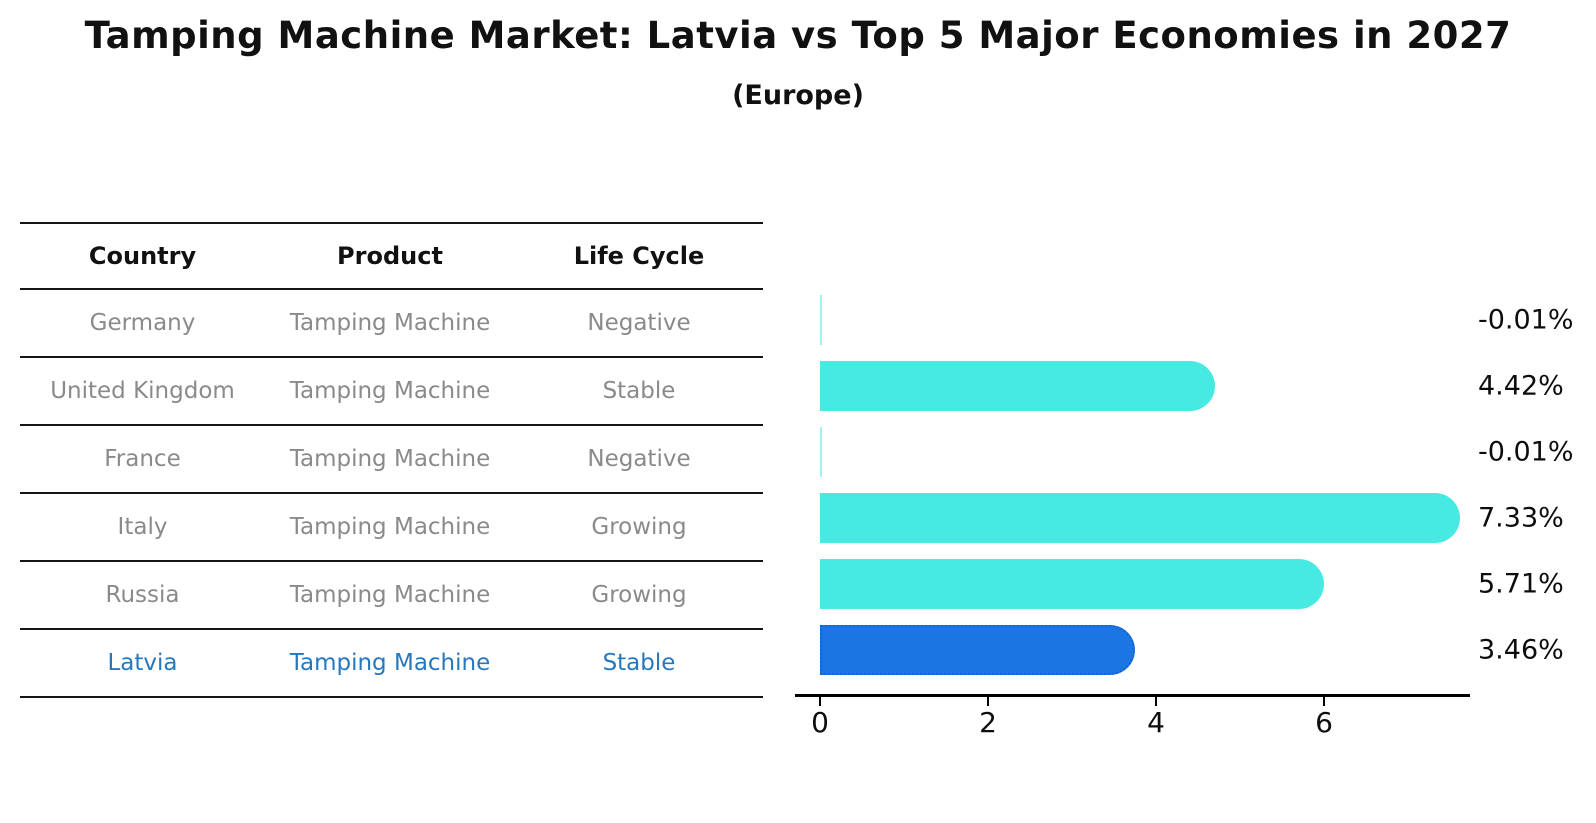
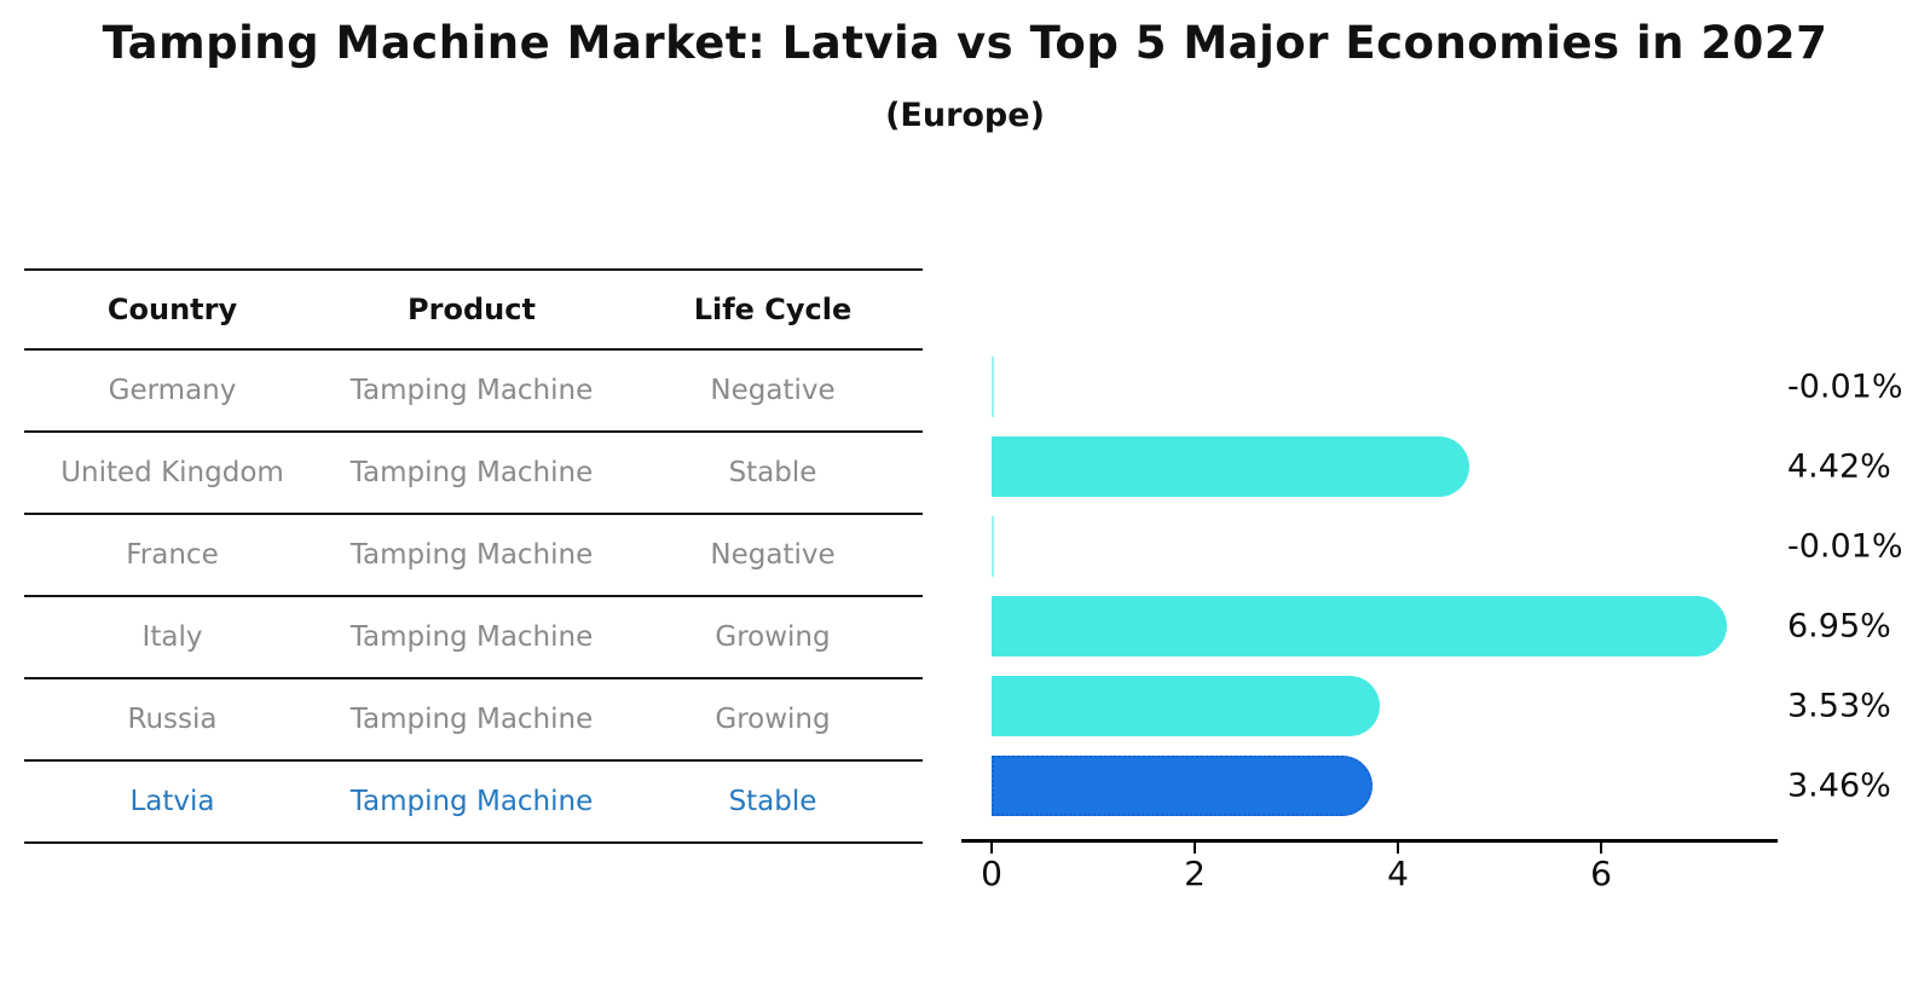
Italy: 7.33% -> 6.95%
Russia: 5.71% -> 3.53%
